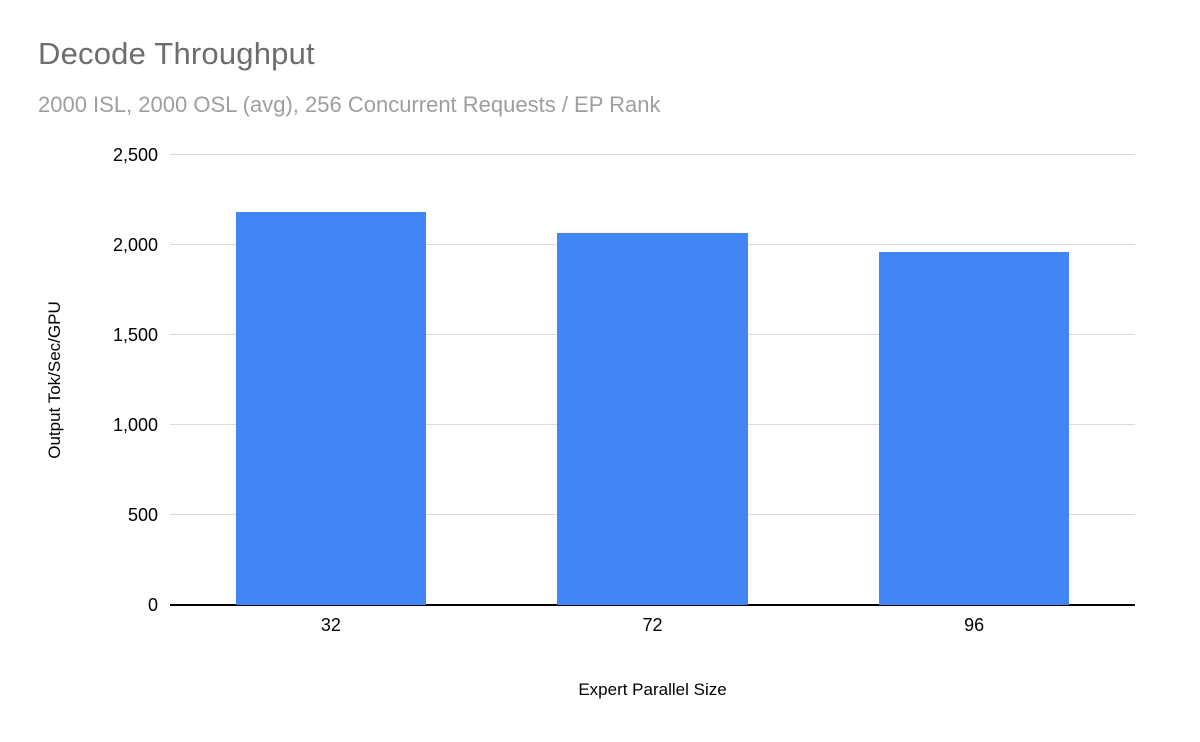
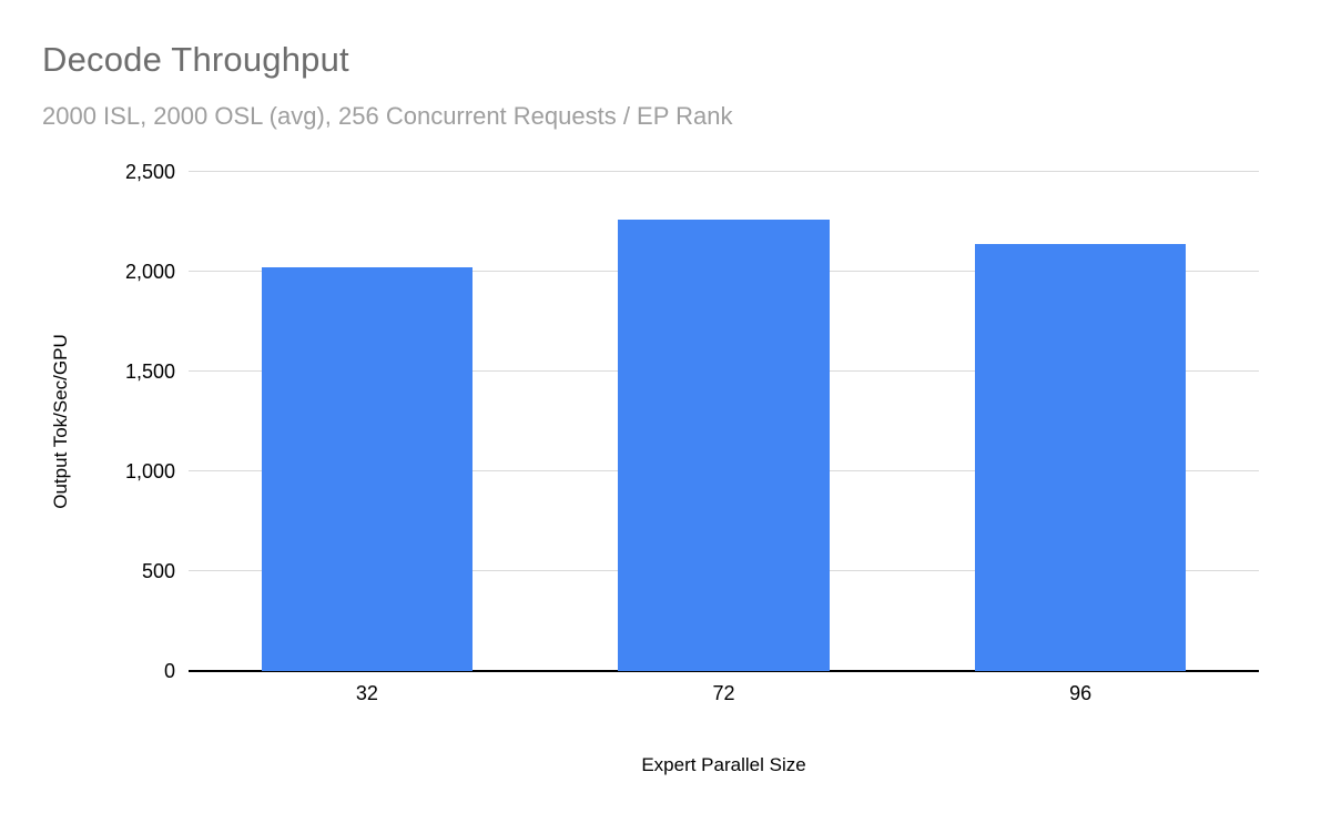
32: 2180 -> 2020
72: 2070 -> 2260
96: 1960 -> 2140
